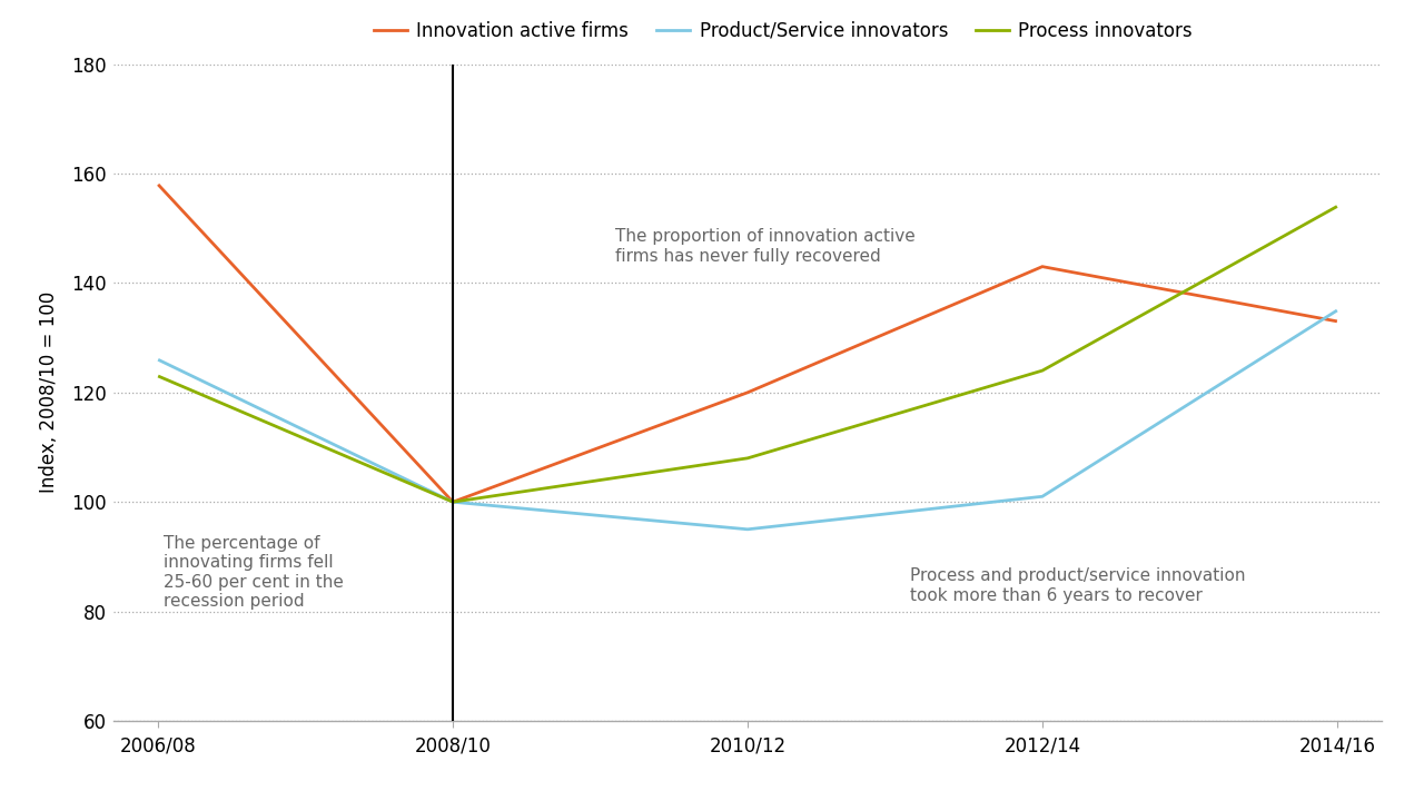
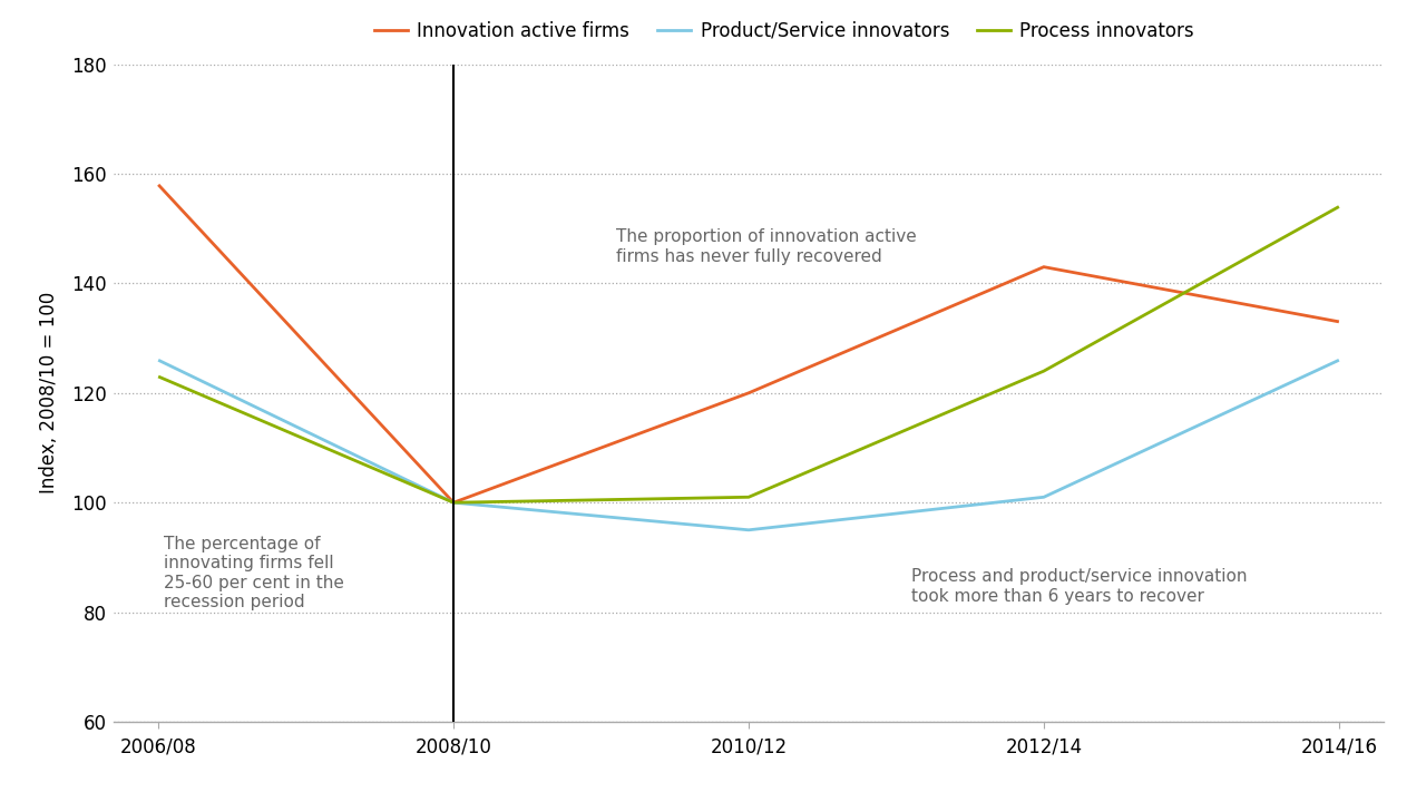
Process innovators/2010/12: 108 -> 101
Product/Service innovators/2014/16: 135 -> 126
